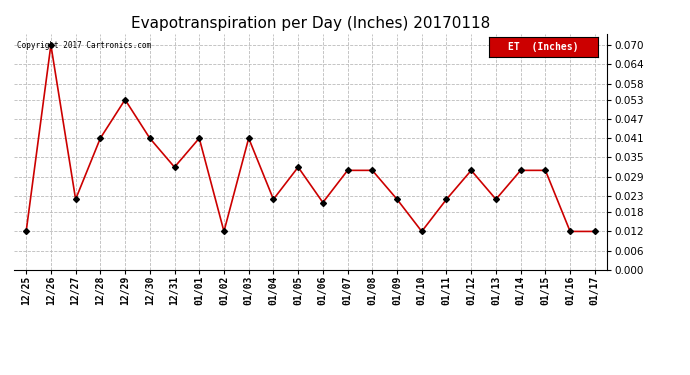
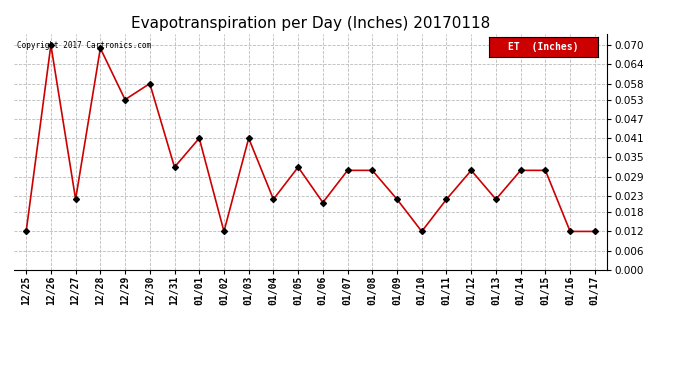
12/28: 0.041 -> 0.069
12/30: 0.041 -> 0.058
